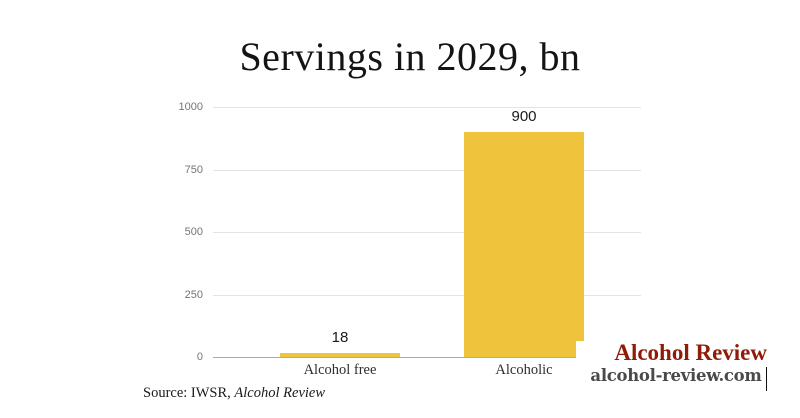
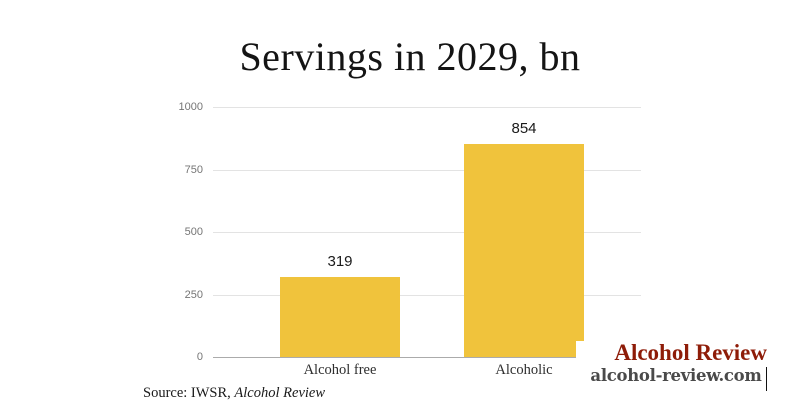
Alcohol free: 18 -> 319
Alcoholic: 900 -> 854
